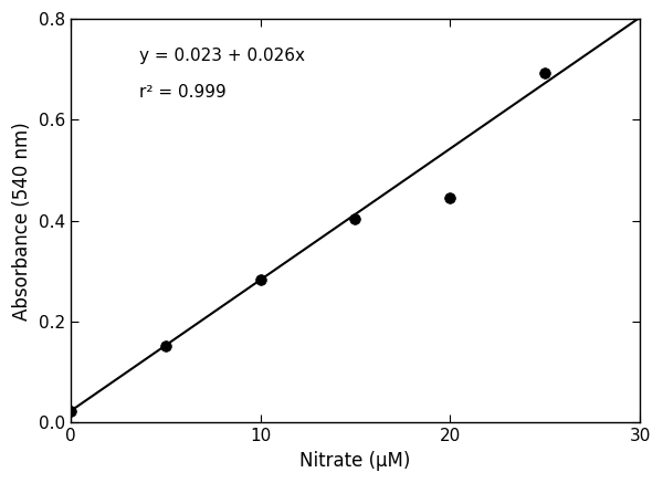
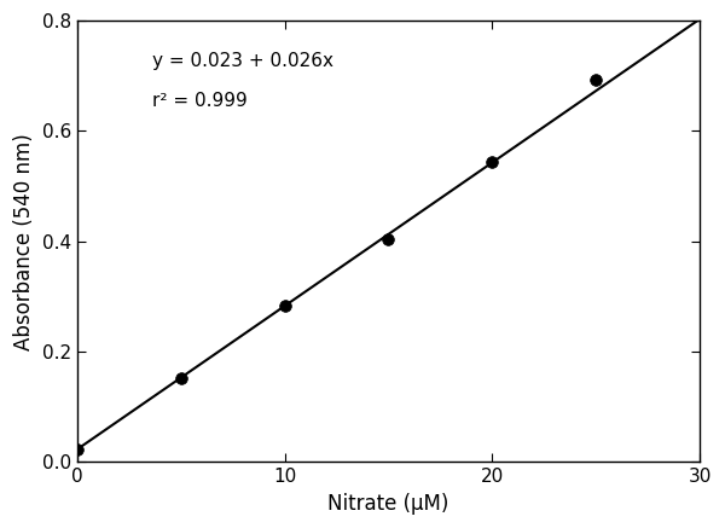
20: 0.445 -> 0.543
